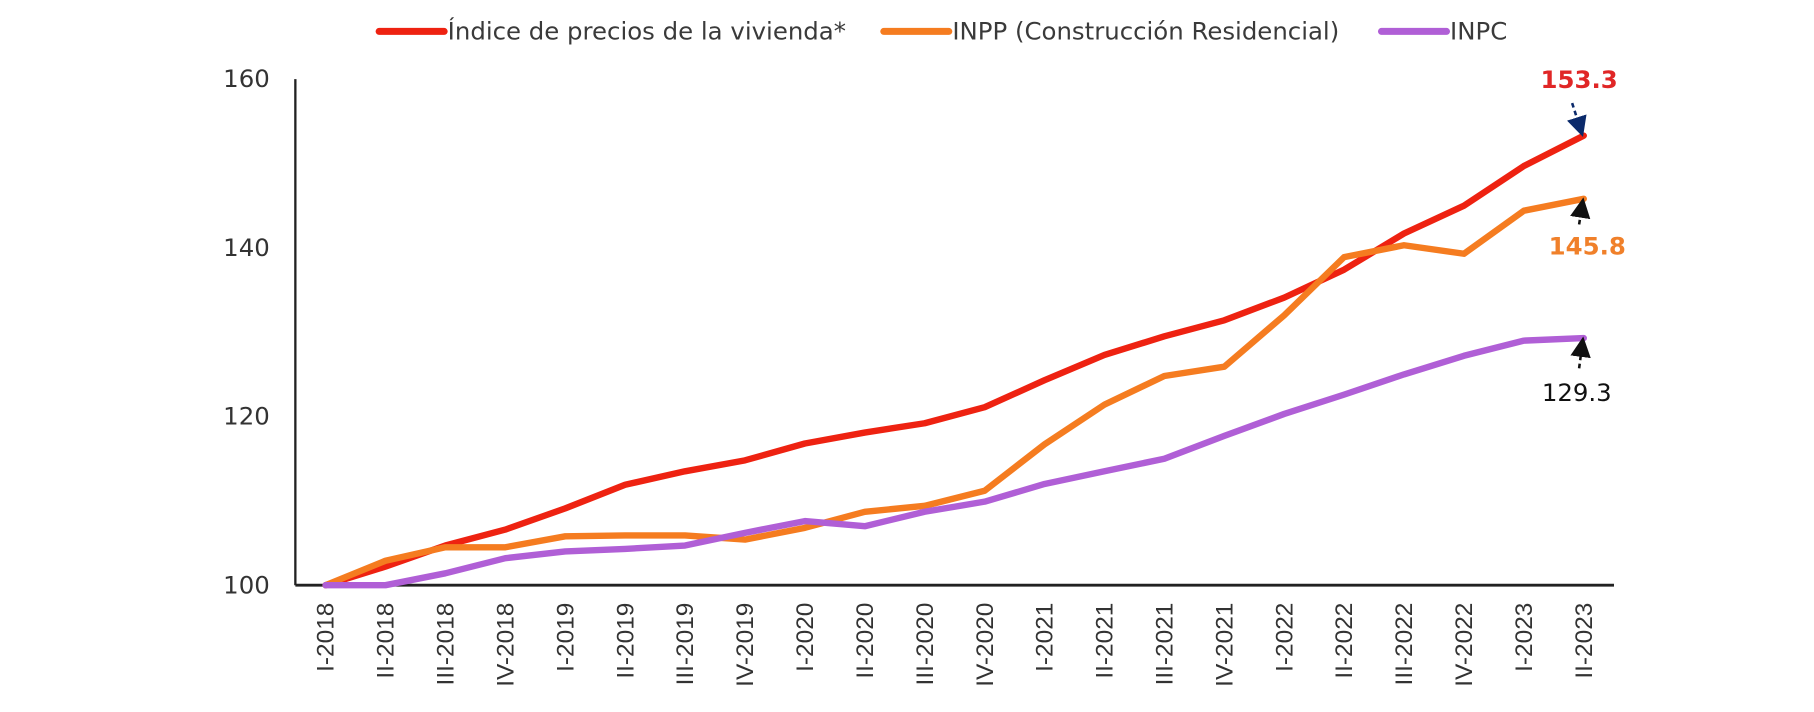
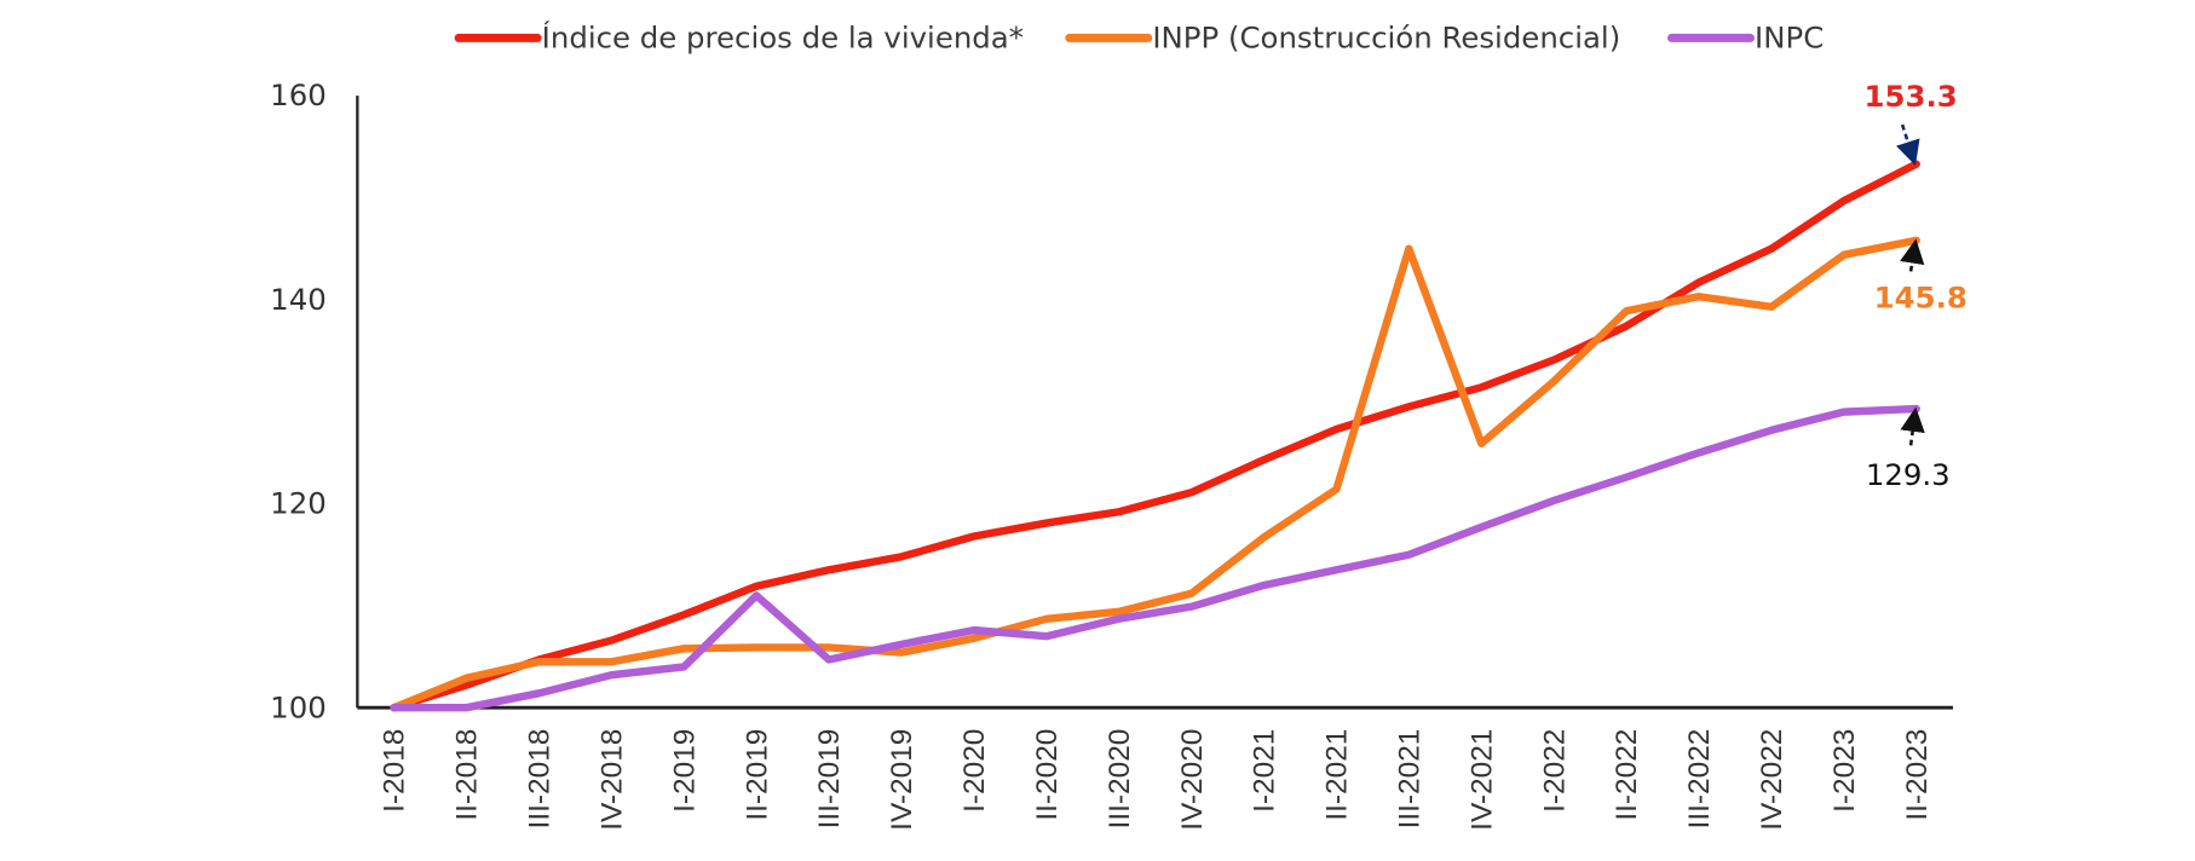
INPC/II-2019: 104 -> 111
INPP (Construcción Residencial)/III-2021: 125 -> 145
